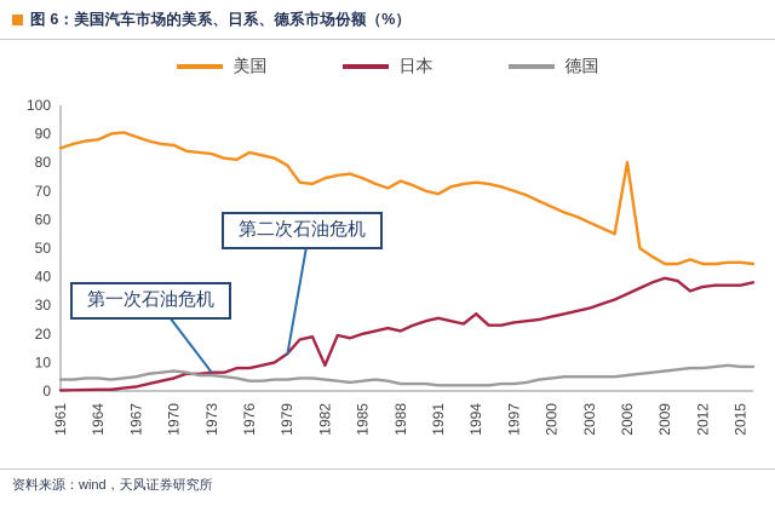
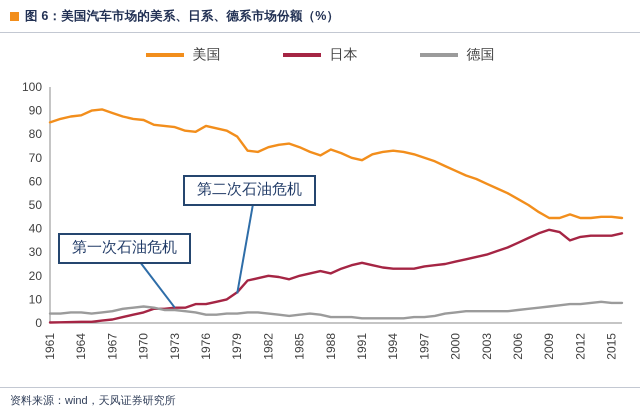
日本/1982: 9 -> 20
日本/1994: 27 -> 23
美国/2006: 80 -> 52
